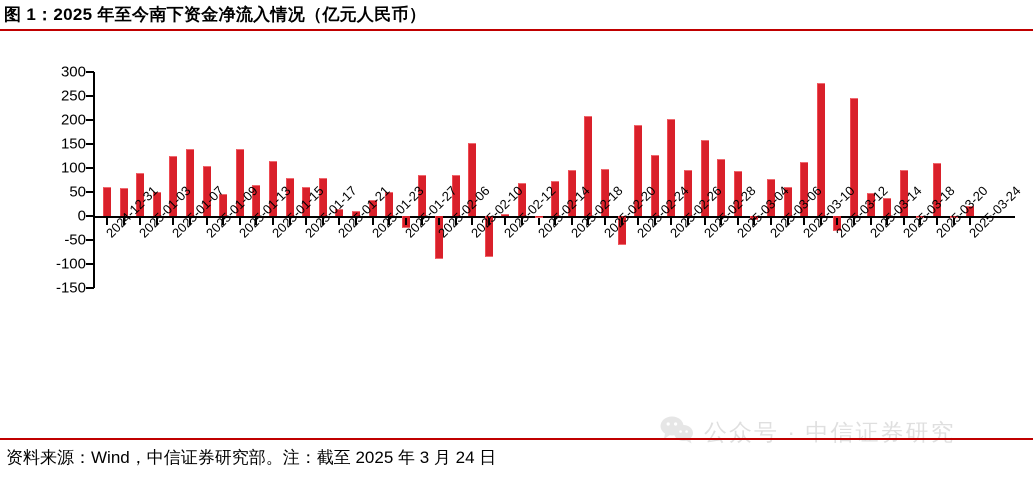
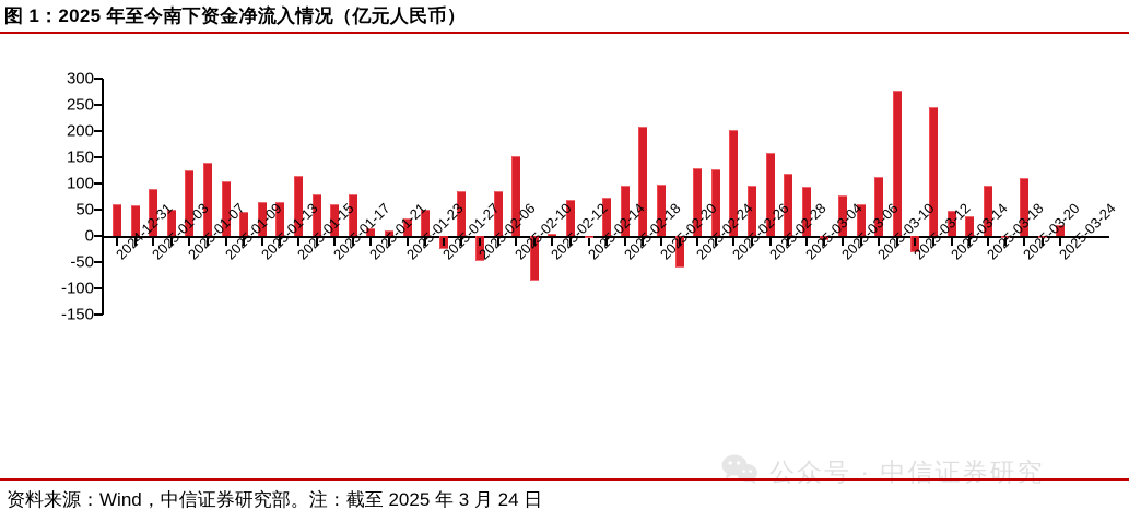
2025-01-13: 140 -> 60
2025-02-06: -90 -> -50
2025-02-24: 190 -> 130
